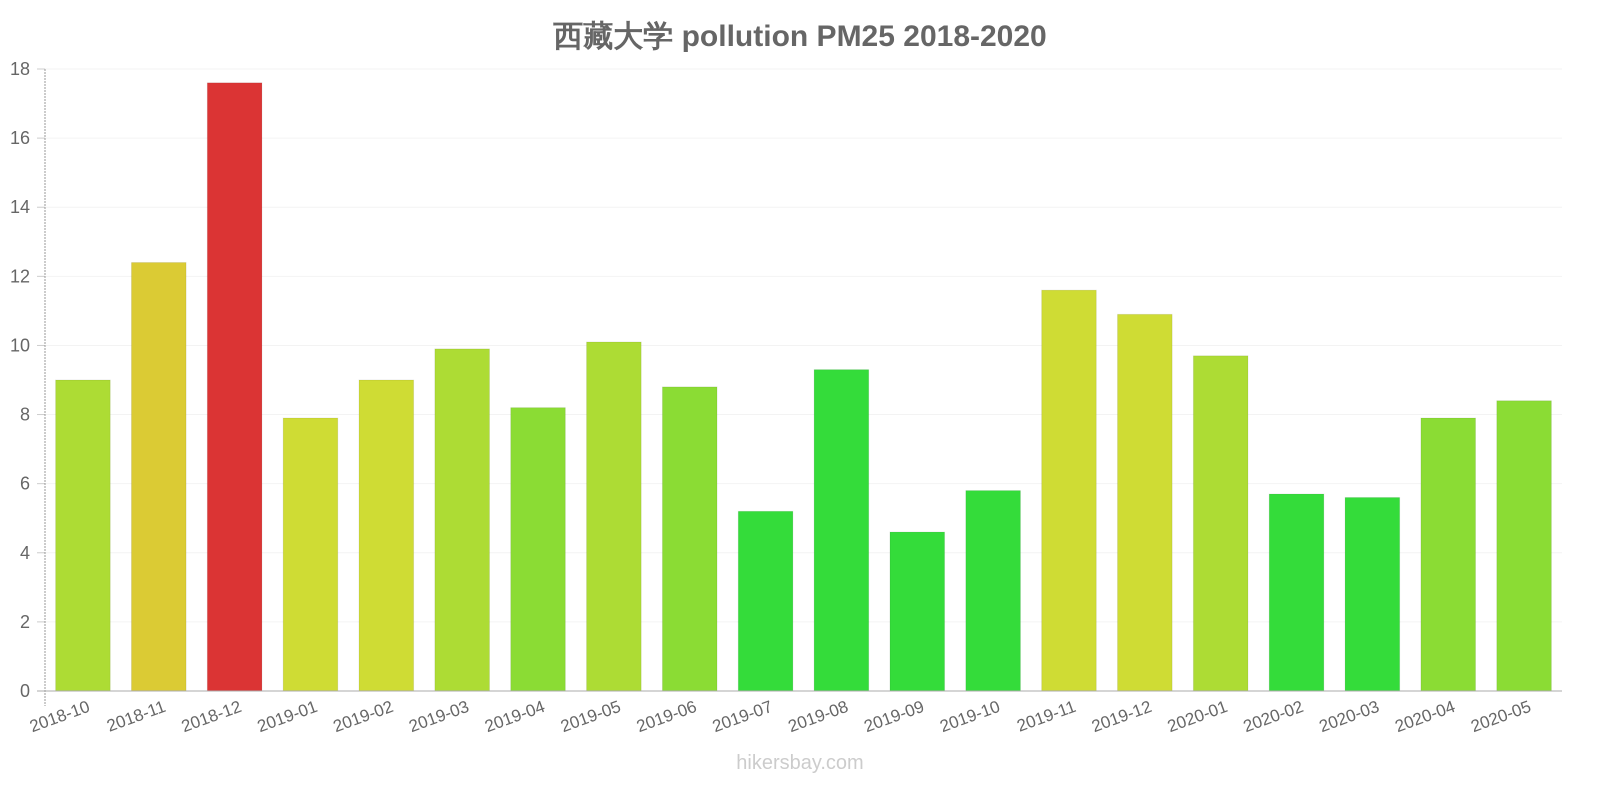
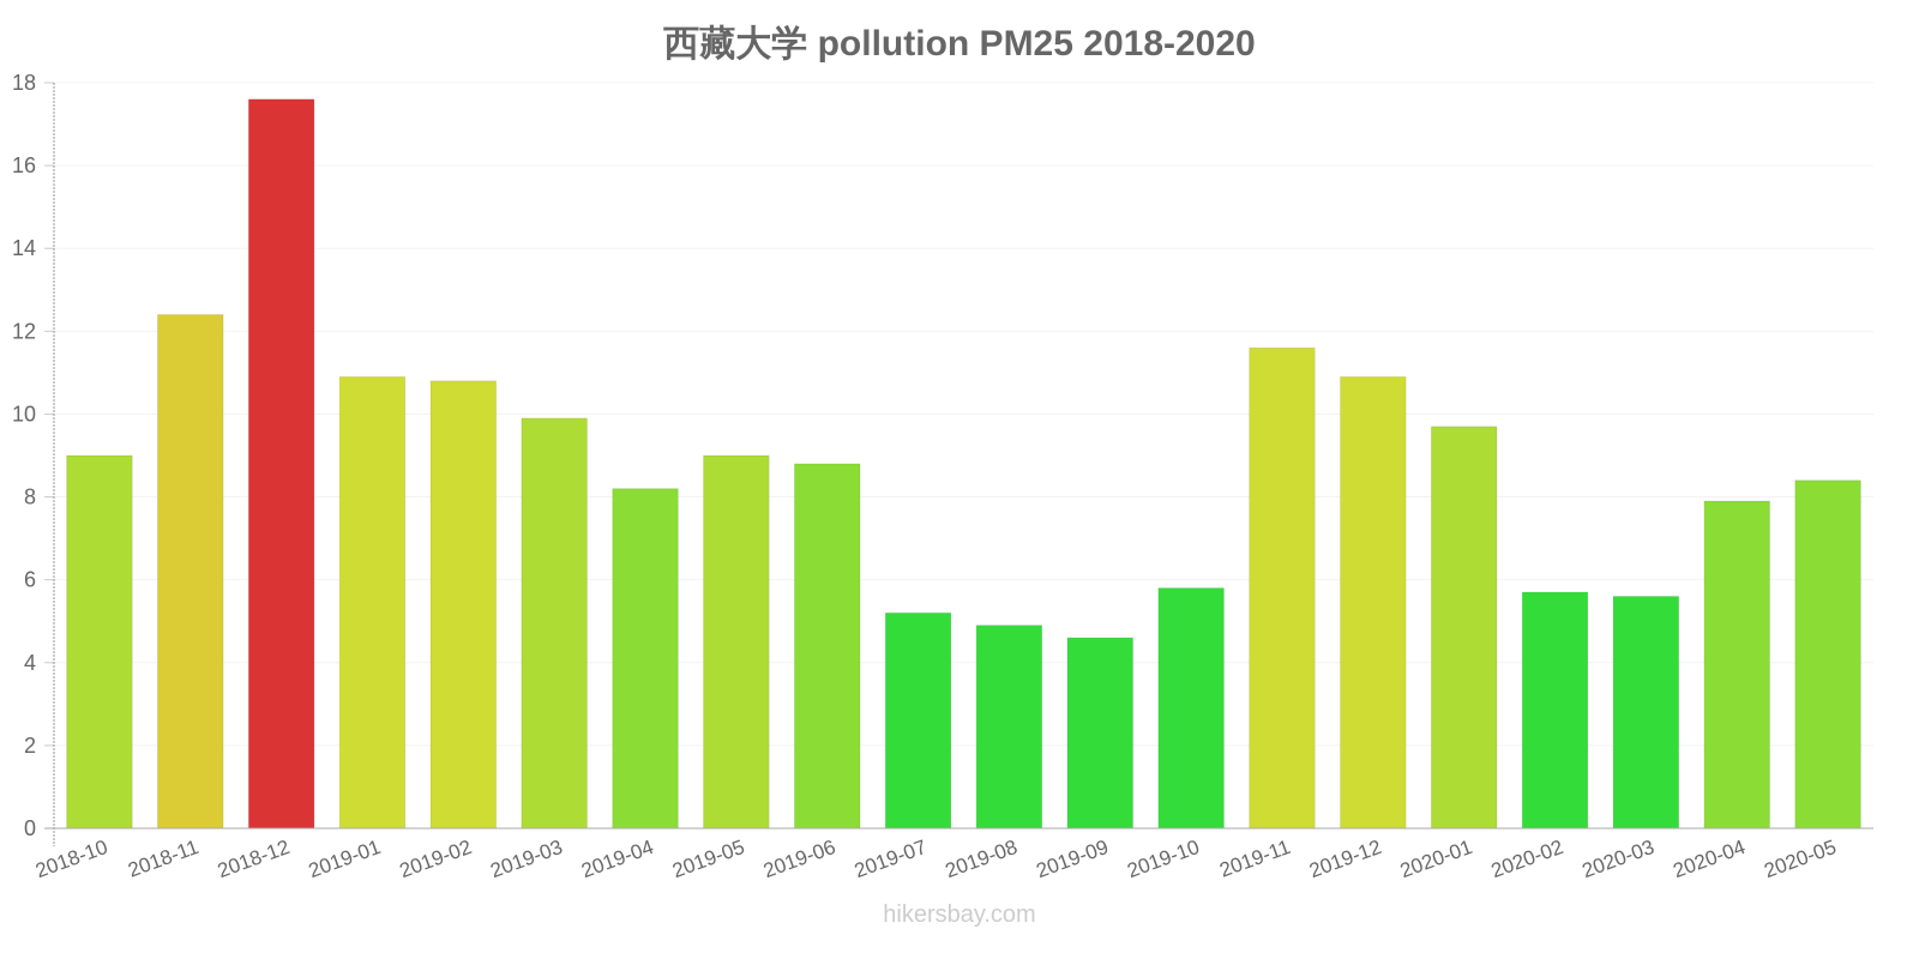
2019-01: 7.9 -> 10.9
2019-02: 9.0 -> 10.8
2019-05: 10.1 -> 9.0
2019-08: 9.3 -> 4.9
